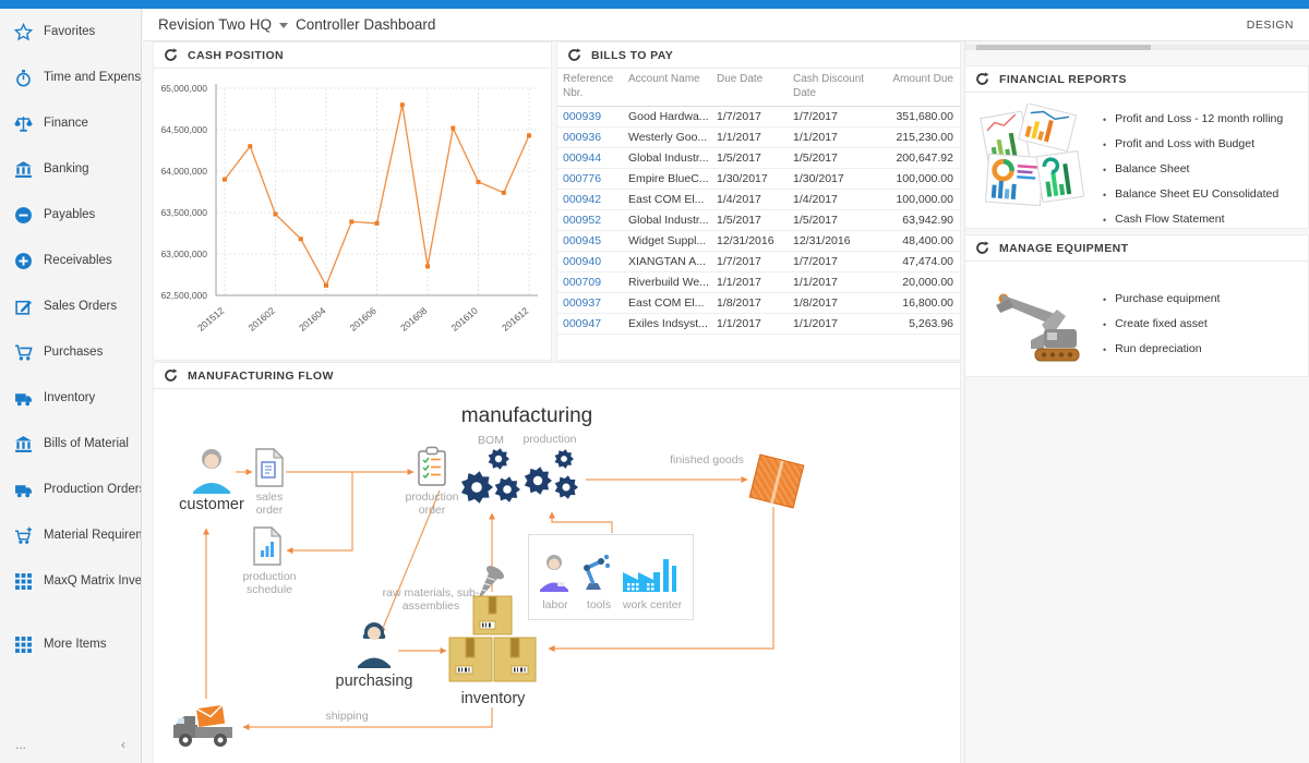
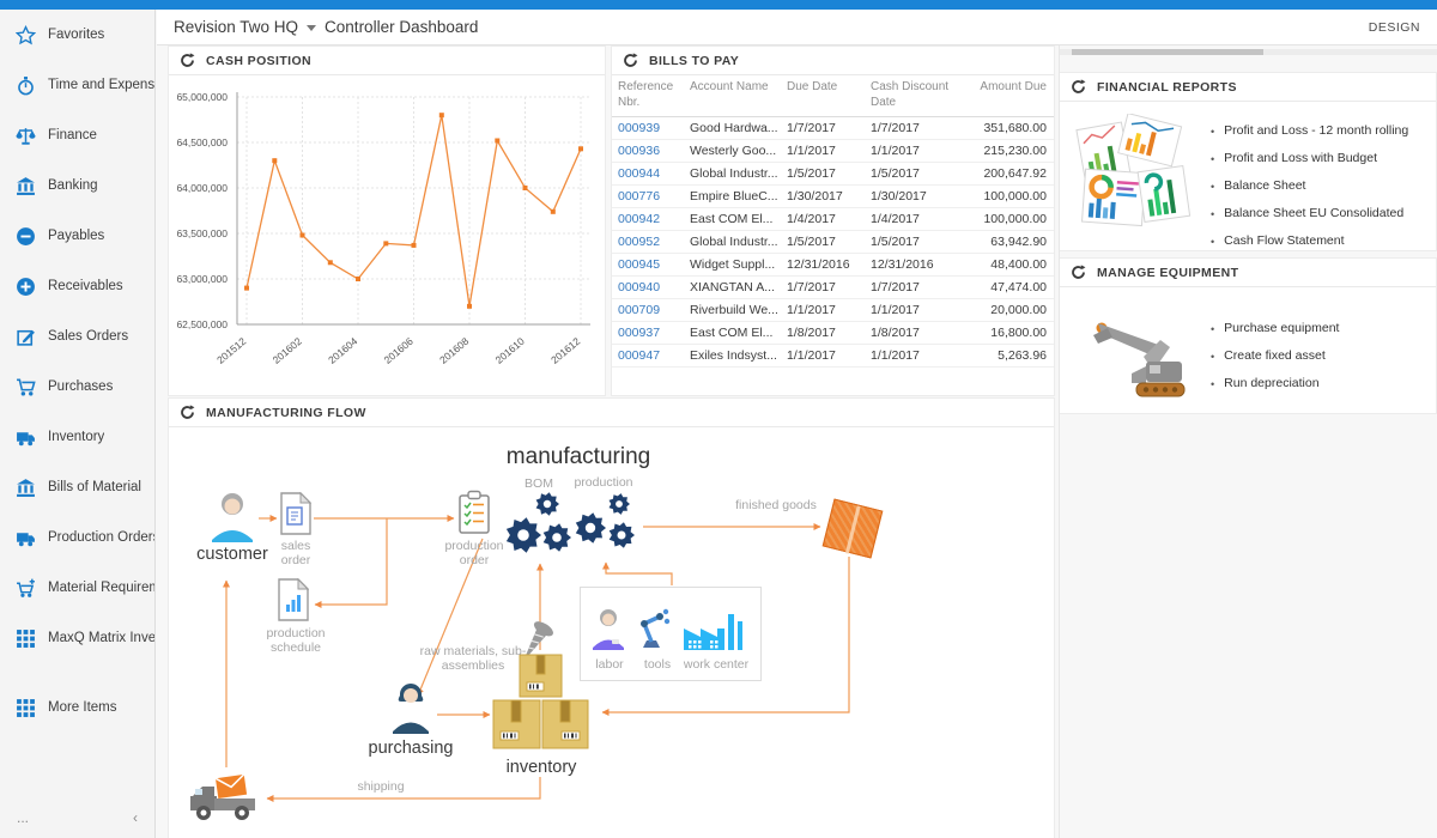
201512: 63900000 -> 62900000
201604: 62600000 -> 63000000
201608: 62800000 -> 62700000
201610: 63900000 -> 64000000
